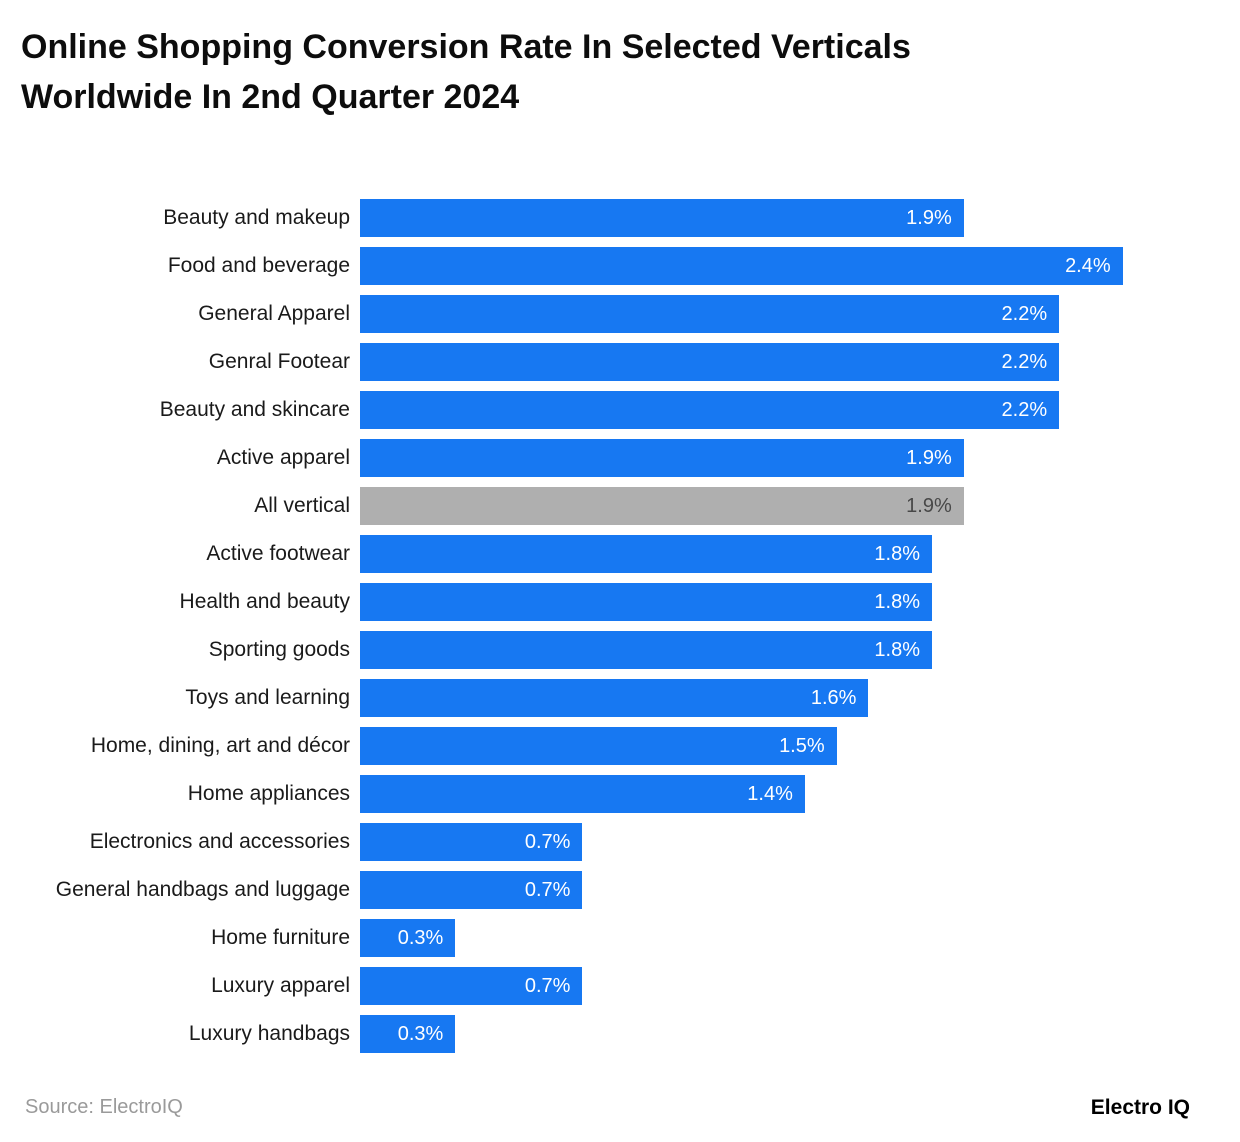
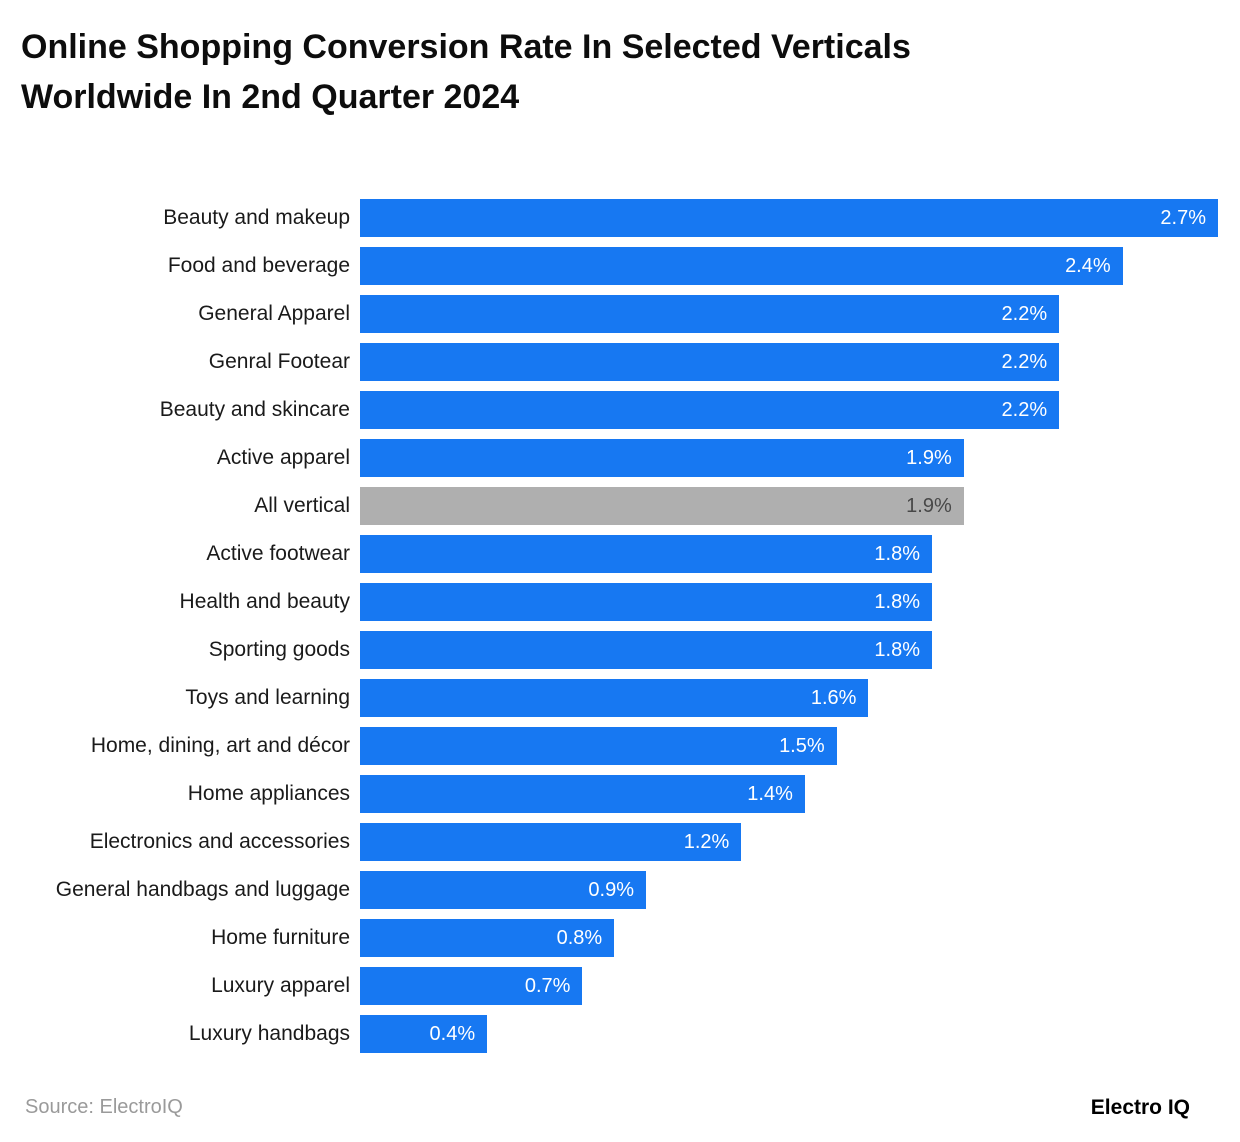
Beauty and makeup: 1.9% -> 2.7%
Electronics and accessories: 0.7% -> 1.2%
General handbags and luggage: 0.7% -> 0.9%
Home furniture: 0.3% -> 0.8%
Luxury handbags: 0.3% -> 0.4%
